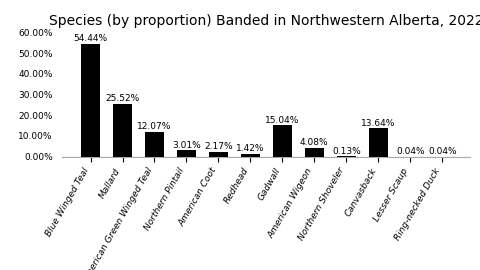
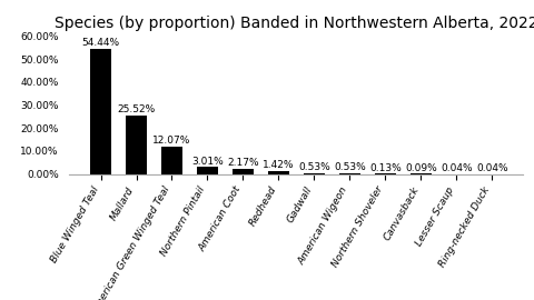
Gadwall: 15.04% -> 0.53%
American Wigeon: 4.08% -> 0.53%
Canvasback: 13.64% -> 0.09%
